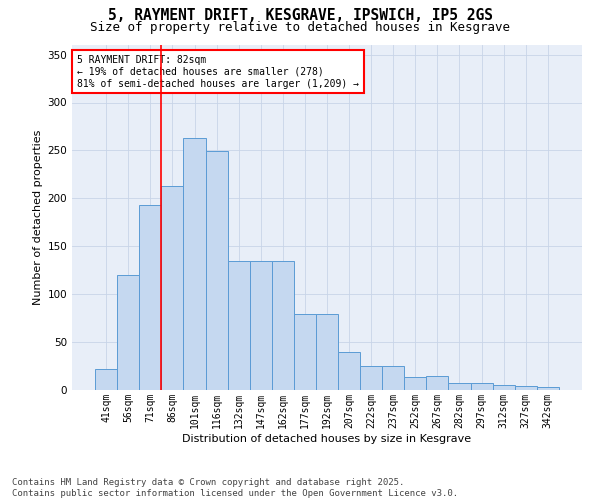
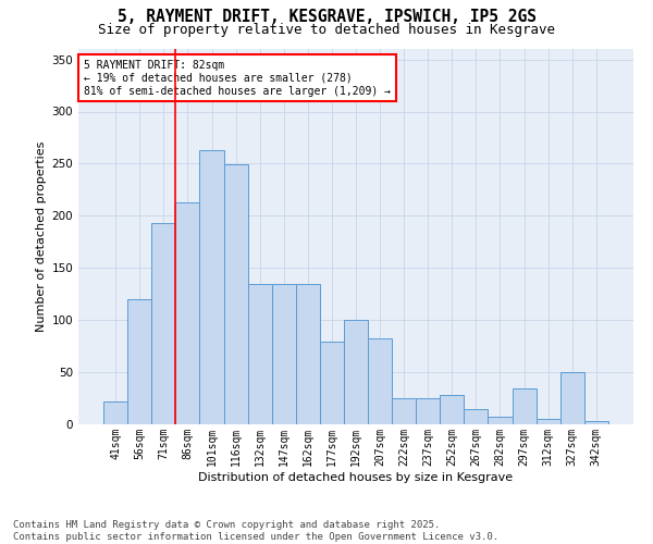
192sqm: 79 -> 100
207sqm: 40 -> 82
252sqm: 14 -> 28
297sqm: 7 -> 34
327sqm: 4 -> 50
